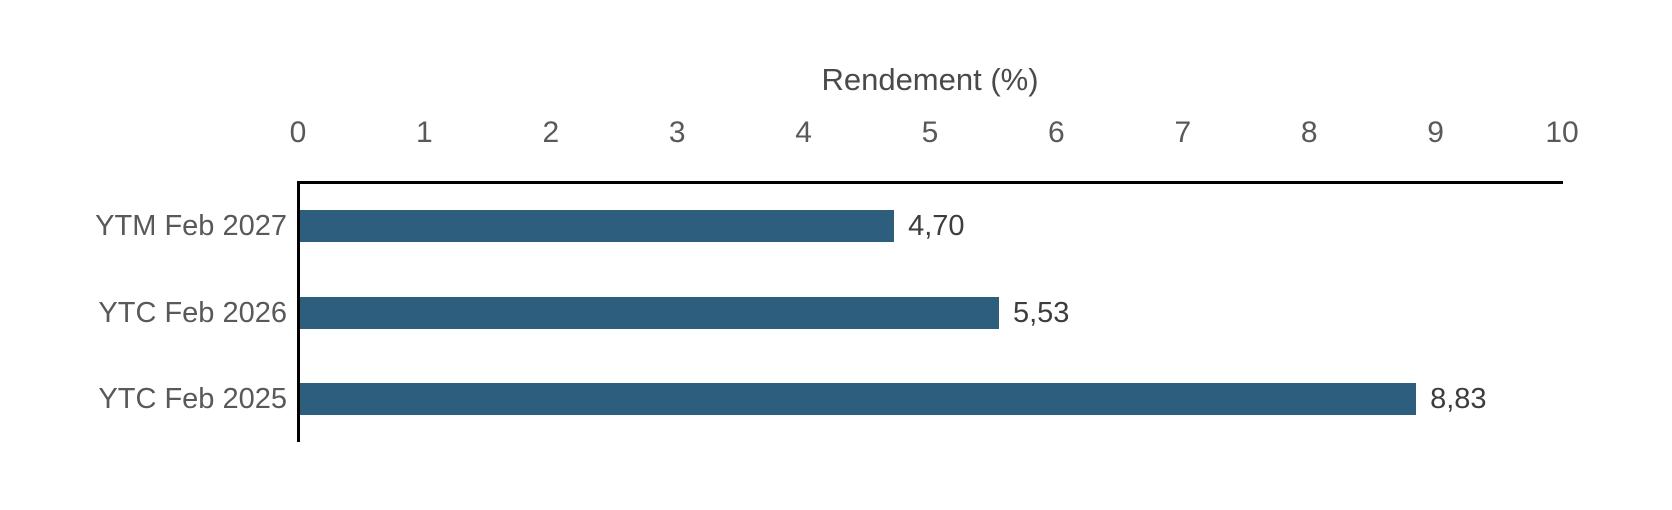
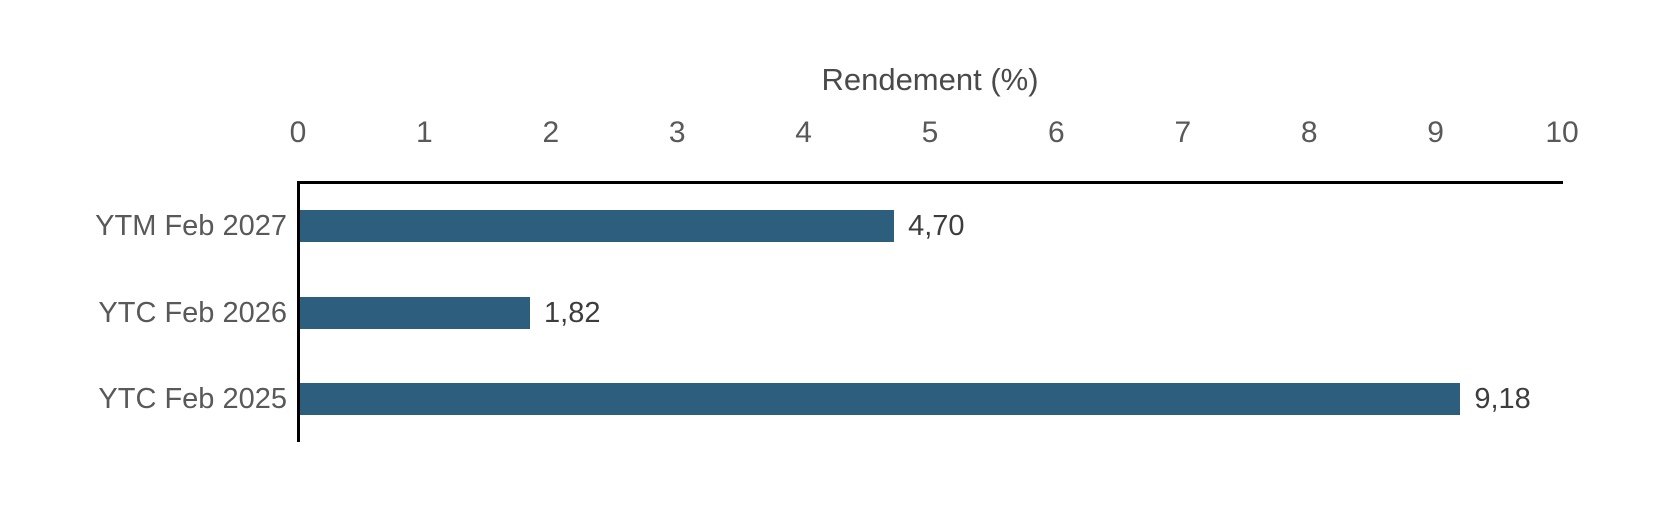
YTC Feb 2026: 5,53 -> 1,82
YTC Feb 2025: 8,83 -> 9,18
